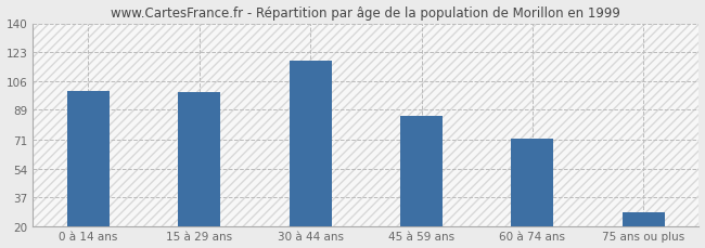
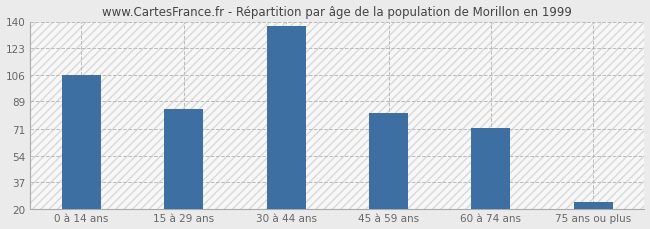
0 à 14 ans: 100 -> 106
15 à 29 ans: 99 -> 84
30 à 44 ans: 118 -> 137
45 à 59 ans: 85 -> 81
75 ans ou plus: 28 -> 24
